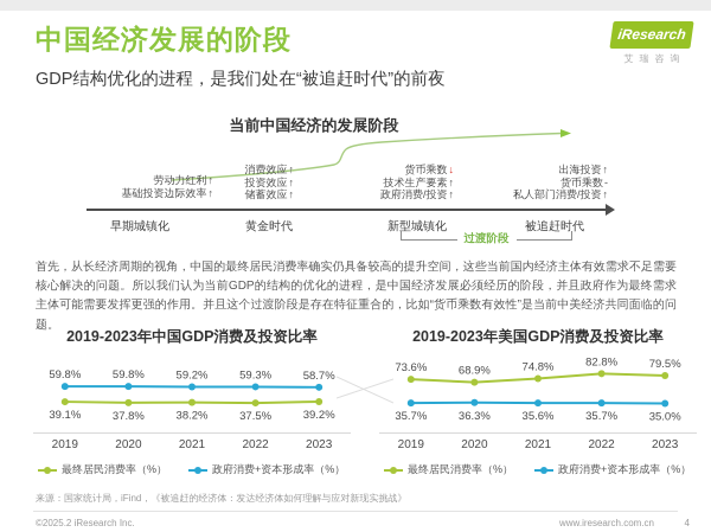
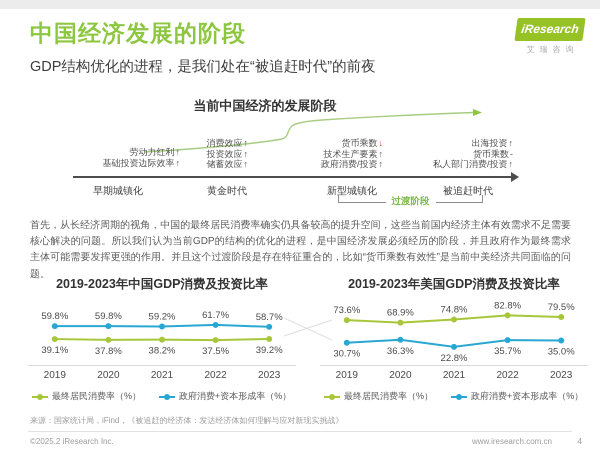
2019-2023年中国GDP消费及投资比率/政府消费+资本形成率（%）/2022: 59.3% -> 61.7%
2019-2023年美国GDP消费及投资比率/政府消费+资本形成率（%）/2019: 35.7% -> 30.7%
2019-2023年美国GDP消费及投资比率/政府消费+资本形成率（%）/2021: 35.6% -> 22.8%
